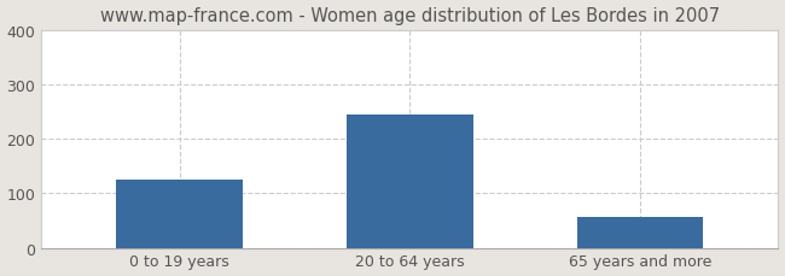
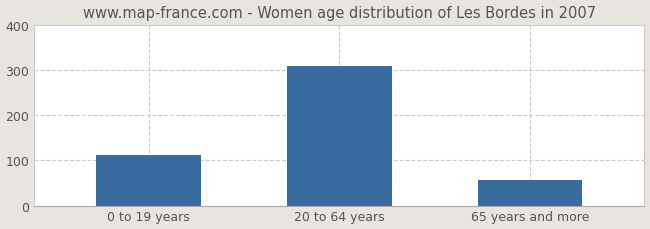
0 to 19 years: 125 -> 111
20 to 64 years: 245 -> 309
